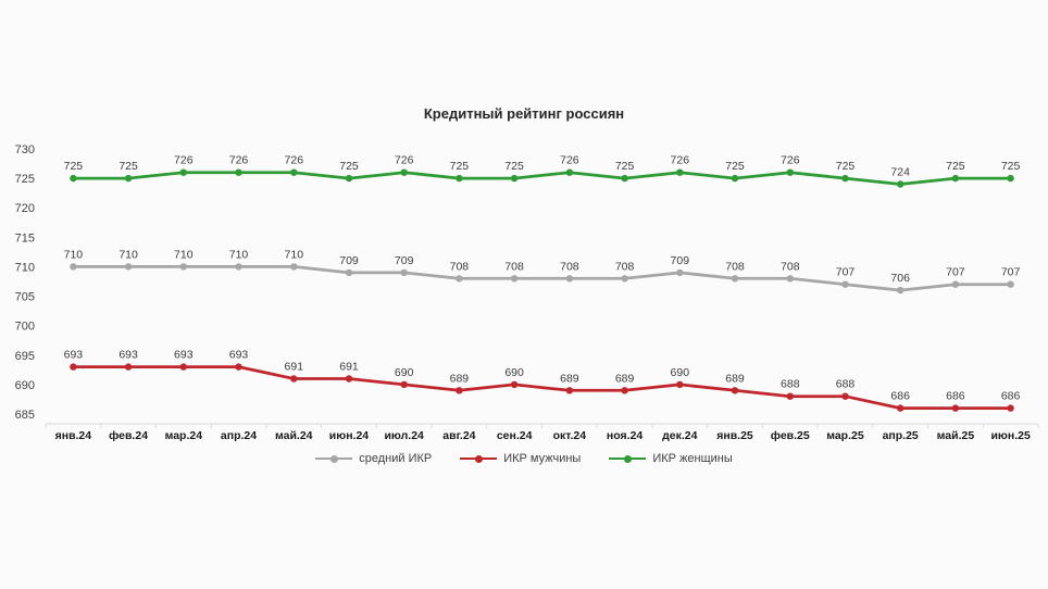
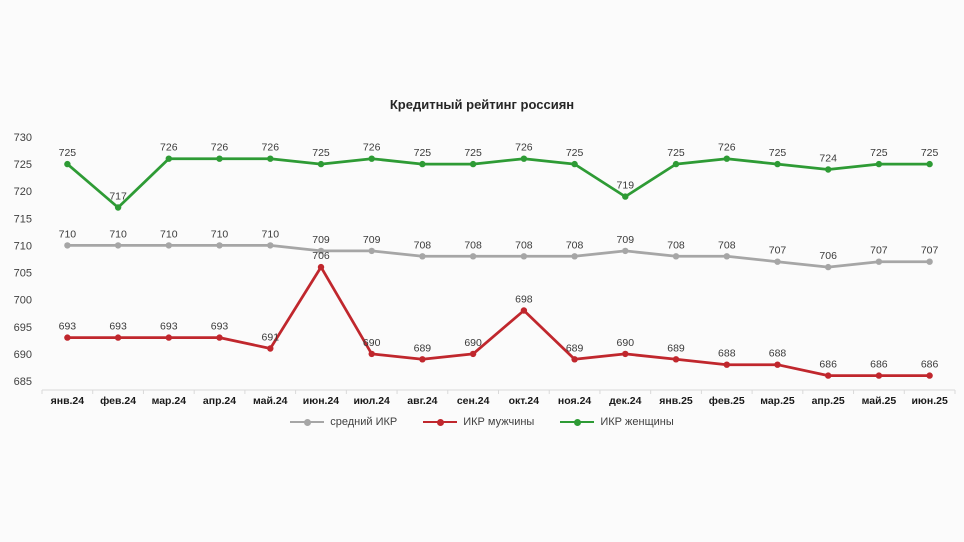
ИКР женщины/фев.24: 725 -> 717
ИКР мужчины/июн.24: 691 -> 706
ИКР мужчины/окт.24: 689 -> 698
ИКР женщины/дек.24: 726 -> 719
